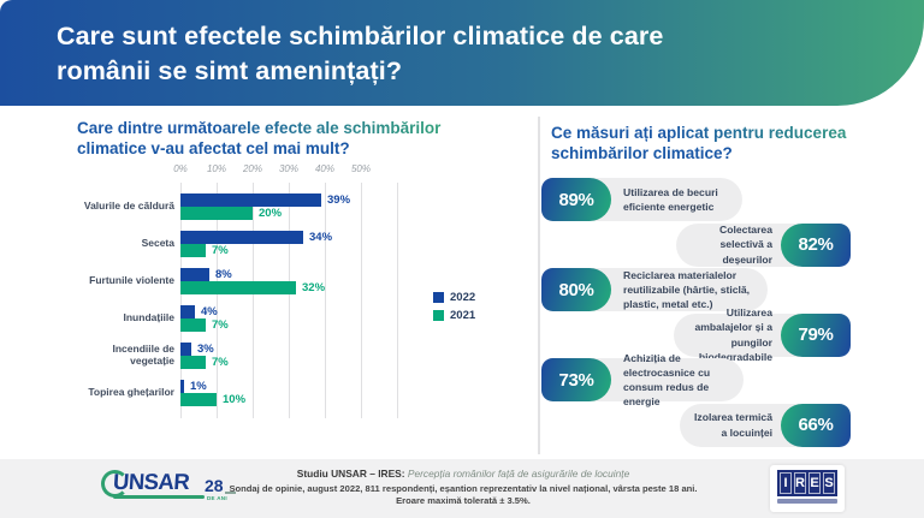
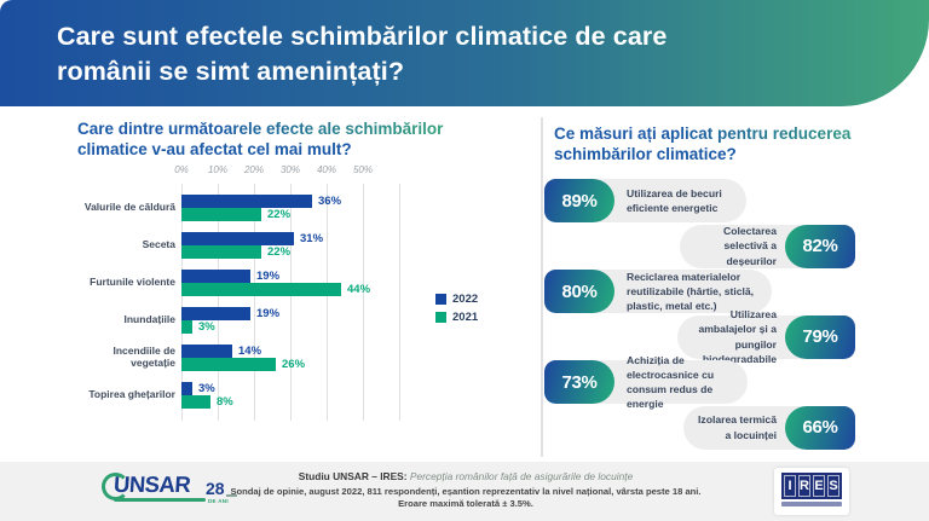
2022/Valurile de căldură: 39% -> 36%
2021/Valurile de căldură: 20% -> 22%
2022/Seceta: 34% -> 31%
2021/Seceta: 7% -> 22%
2022/Furtunile violente: 8% -> 19%
2021/Furtunile violente: 32% -> 44%
2022/Inundațiile: 4% -> 19%
2021/Inundațiile: 7% -> 3%
2022/Incendiile de vegetație: 3% -> 14%
2021/Incendiile de vegetație: 7% -> 26%
2022/Topirea ghețarilor: 1% -> 3%
2021/Topirea ghețarilor: 10% -> 8%
